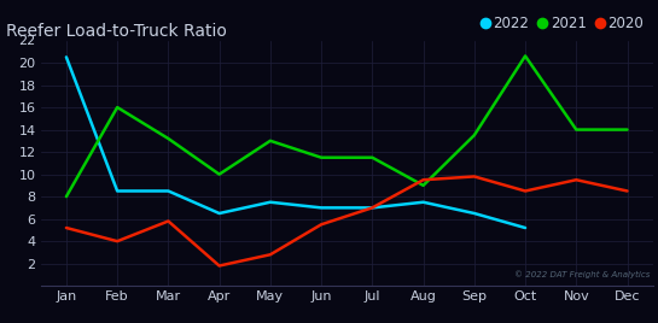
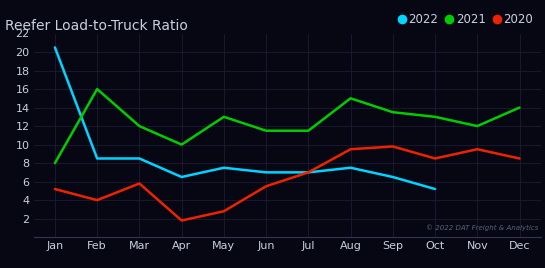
2021/Mar: 13.2 -> 12.0
2021/Aug: 9.0 -> 15.0
2021/Oct: 20.6 -> 13.0
2021/Nov: 14.0 -> 12.0
